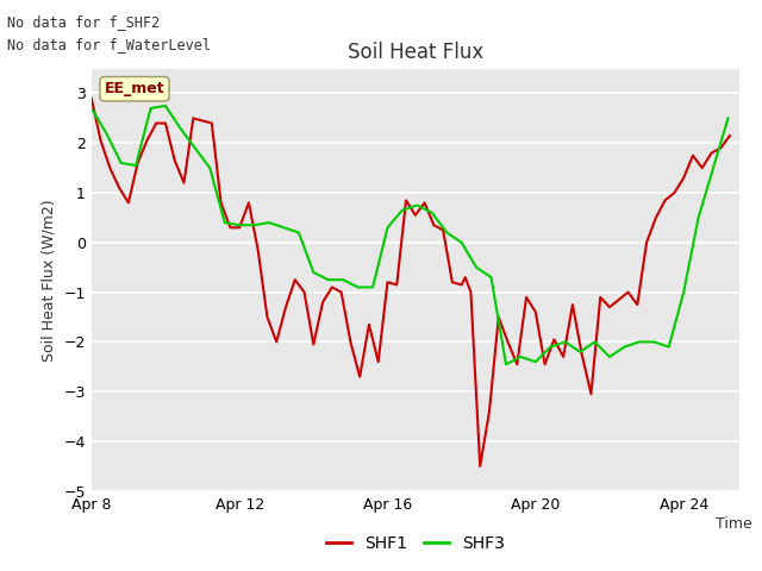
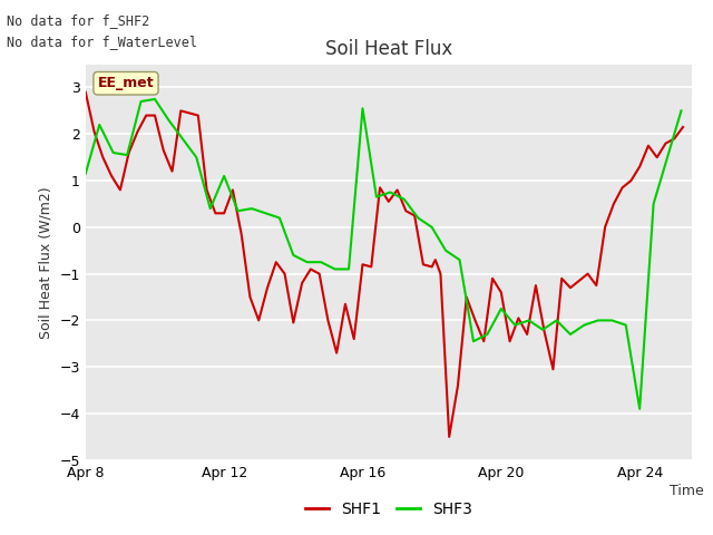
SHF3/Apr 8: 2.70 -> 1.15
SHF3/Apr 12: 0.35 -> 1.10
SHF3/Apr 16: 0.30 -> 2.55
SHF3/Apr 20: -2.40 -> -1.75
SHF3/Apr 24: -1.00 -> -3.90
